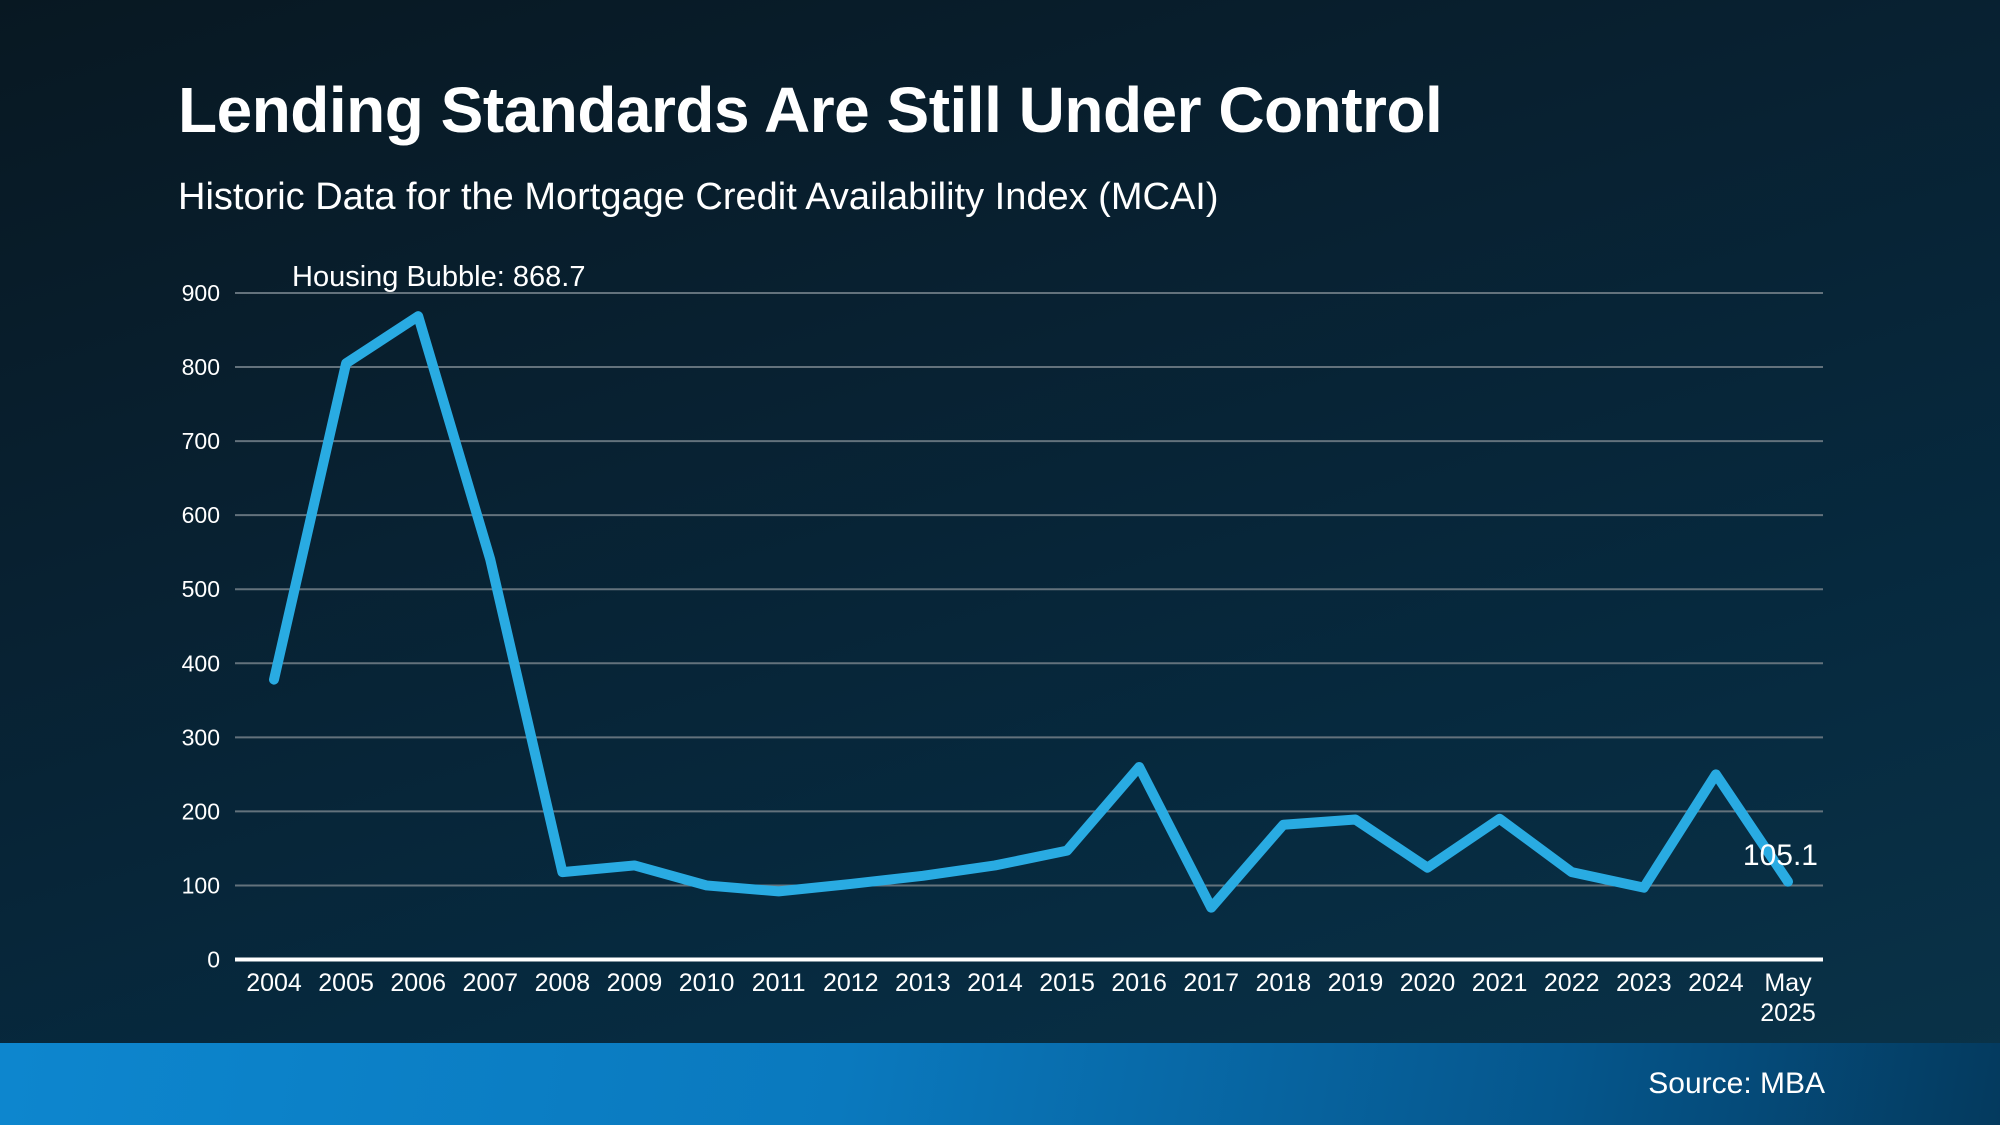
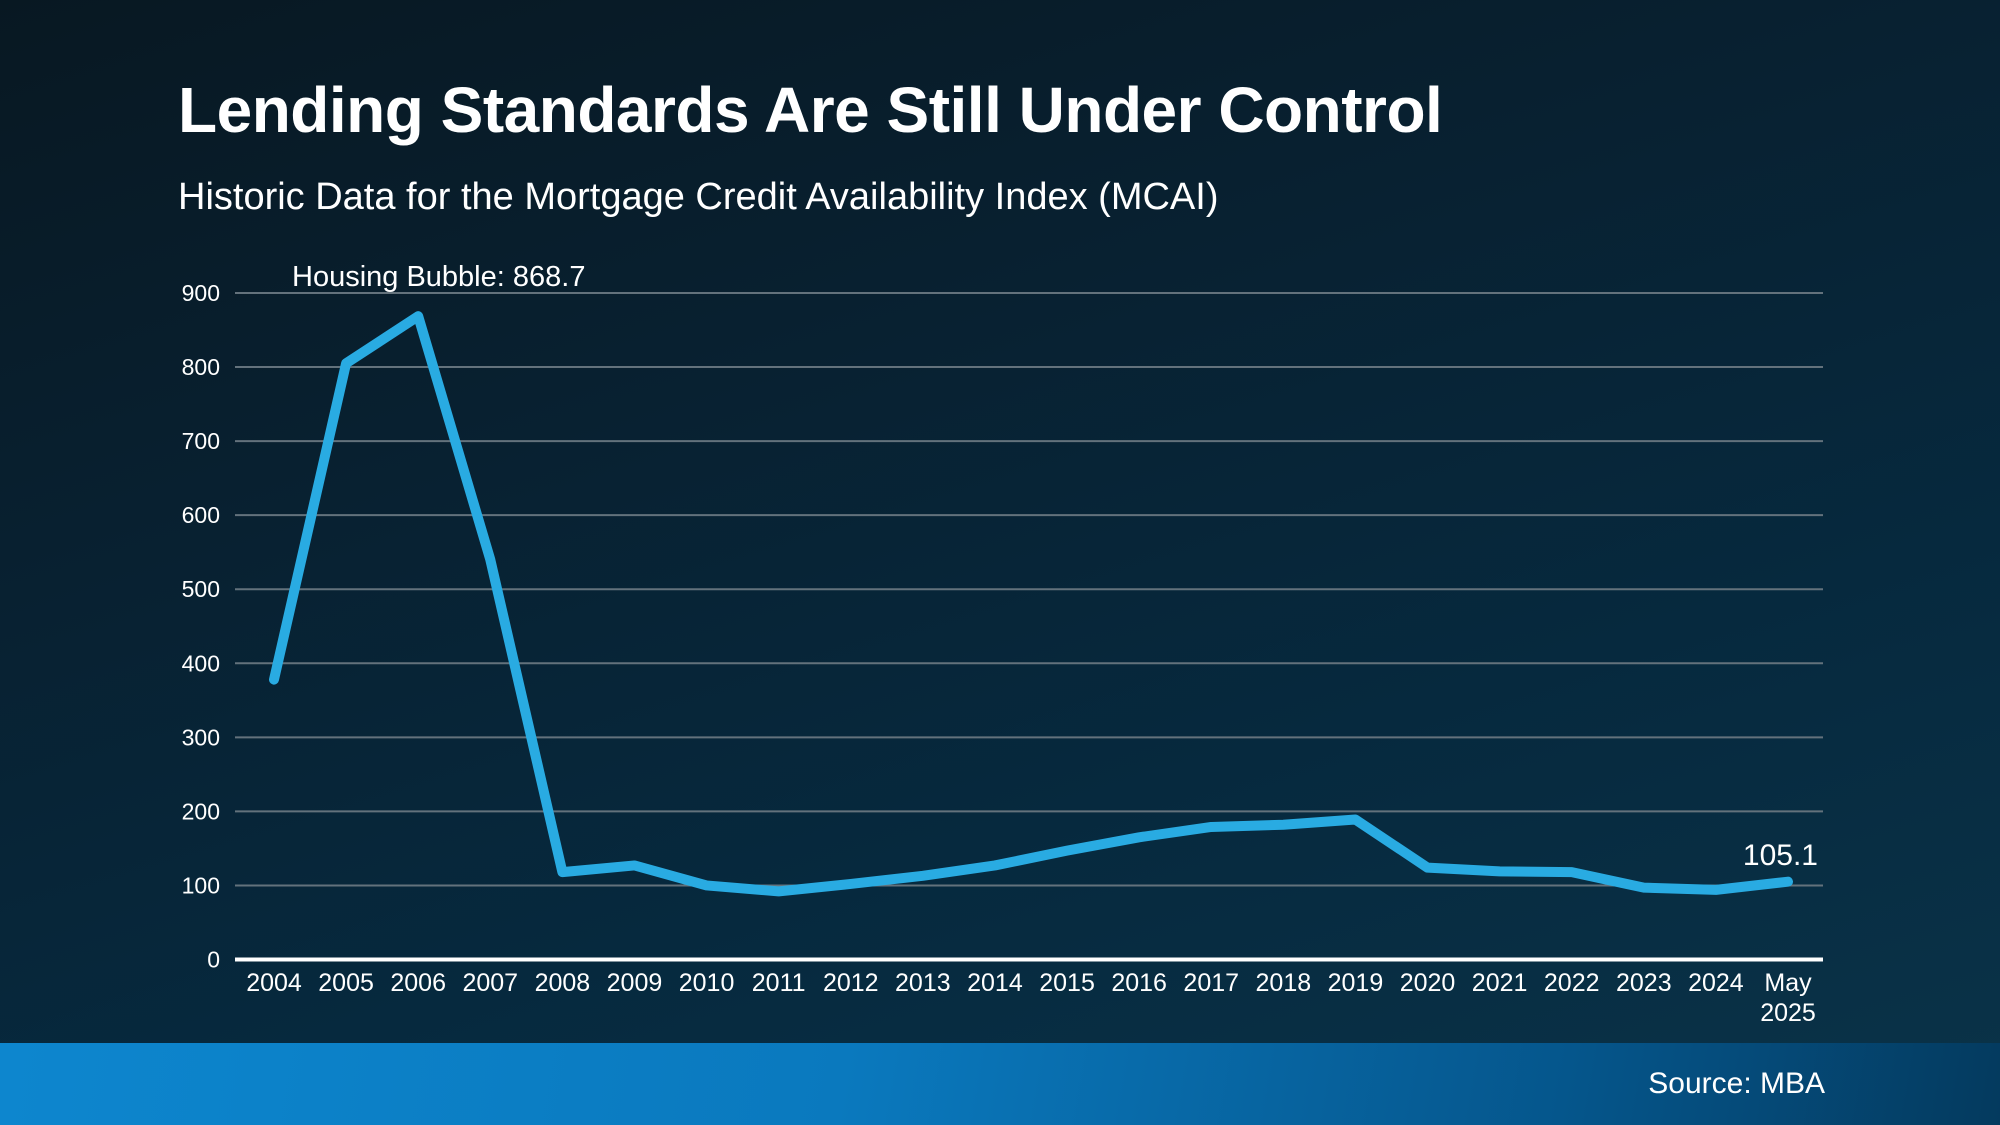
2016: 260 -> 160
2017: 70 -> 180
2021: 190 -> 120
2024: 250 -> 90
